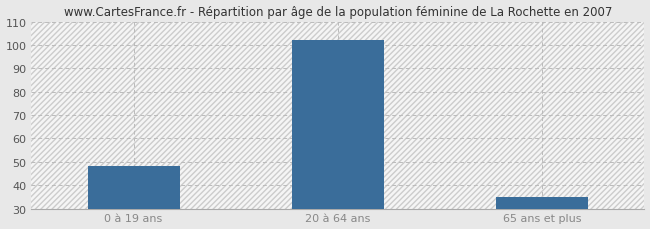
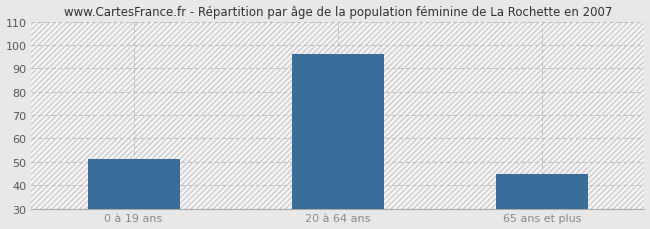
0 à 19 ans: 48 -> 51
20 à 64 ans: 102 -> 96
65 ans et plus: 35 -> 45
